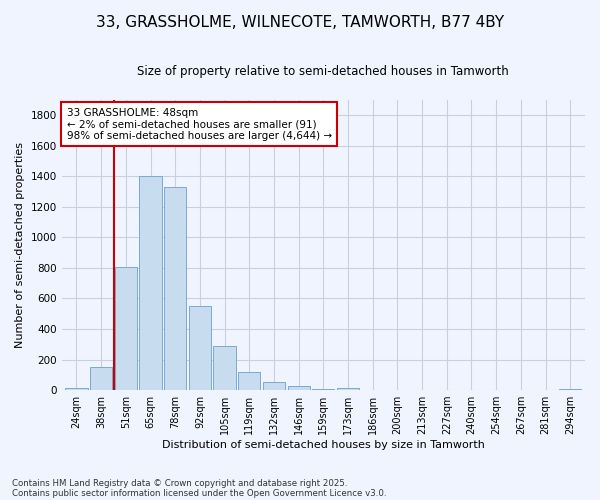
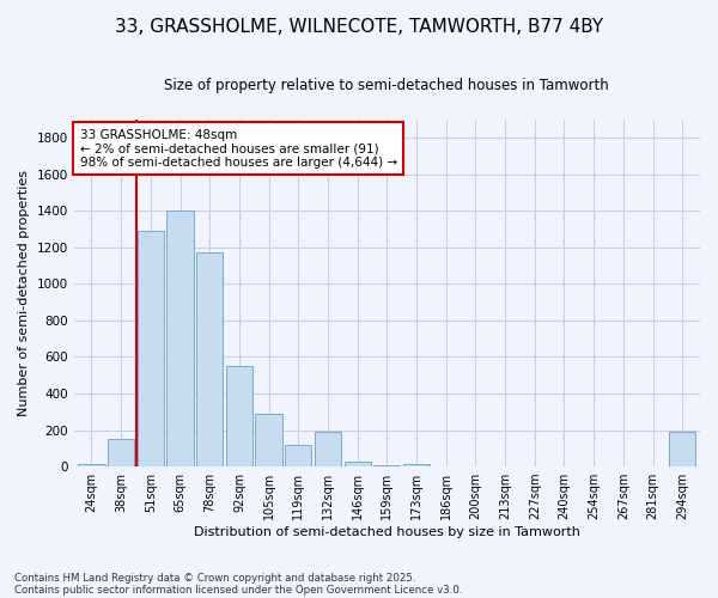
51sqm: 800 -> 1290
78sqm: 1330 -> 1170
132sqm: 50 -> 190
294sqm: 0 -> 190
